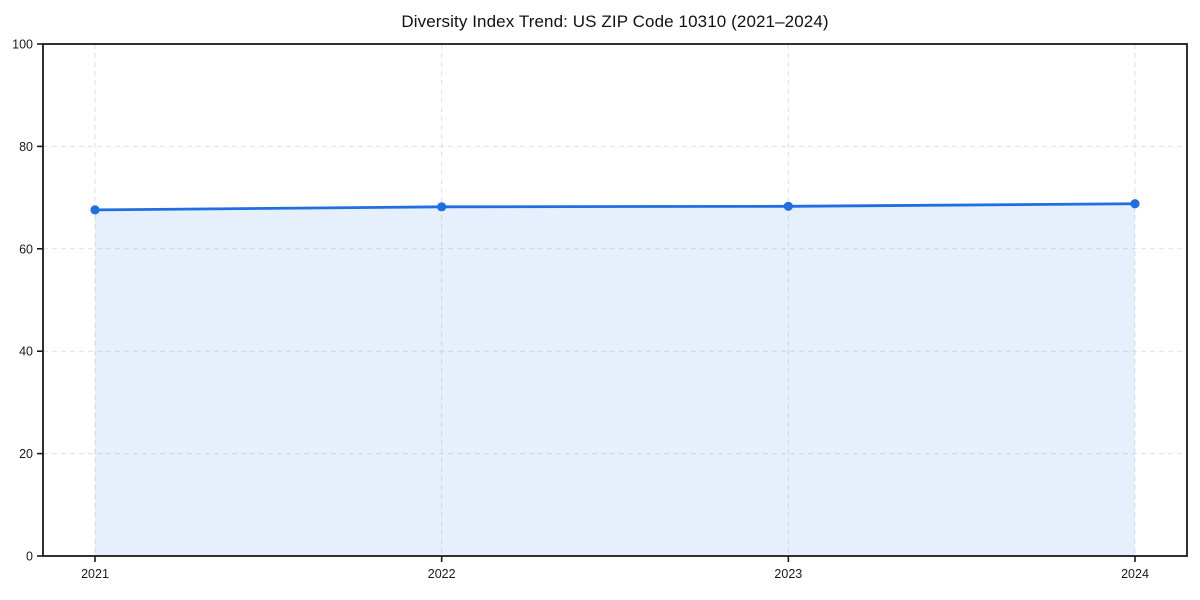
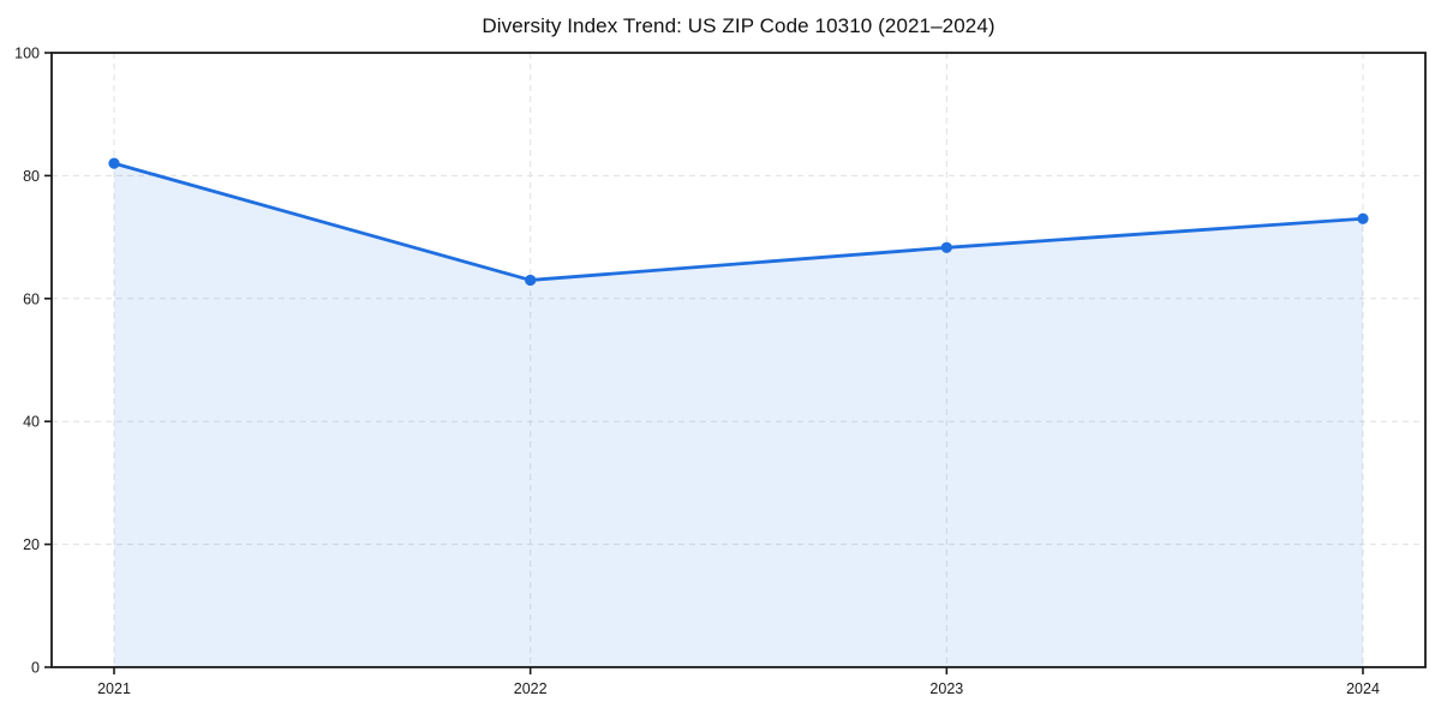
2021: 68 -> 82
2022: 68 -> 63
2024: 69 -> 73
